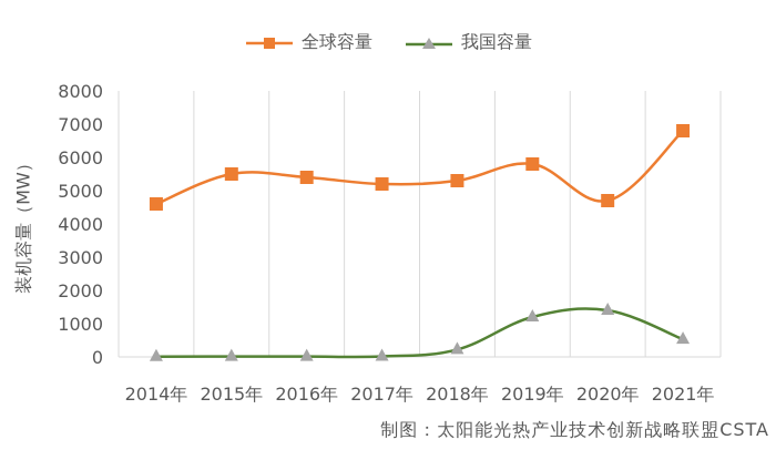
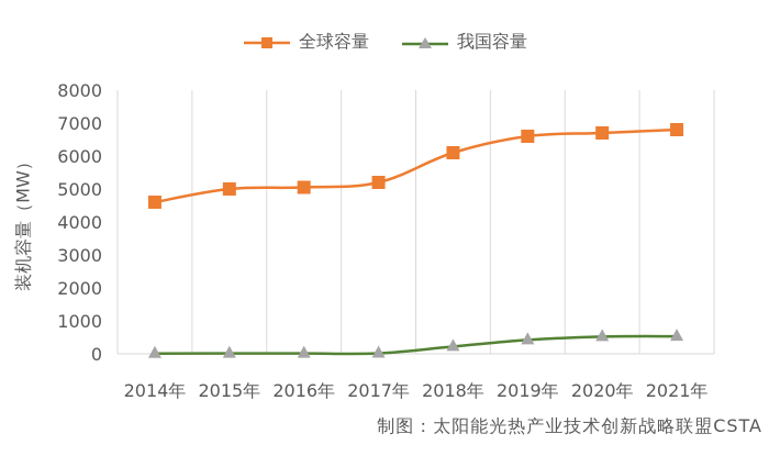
全球容量/2015年: 5500 -> 5000
全球容量/2016年: 5400 -> 5000
全球容量/2018年: 5300 -> 6100
全球容量/2019年: 5800 -> 6600
我国容量/2019年: 1200 -> 400
全球容量/2020年: 4700 -> 6700
我国容量/2020年: 1400 -> 500
